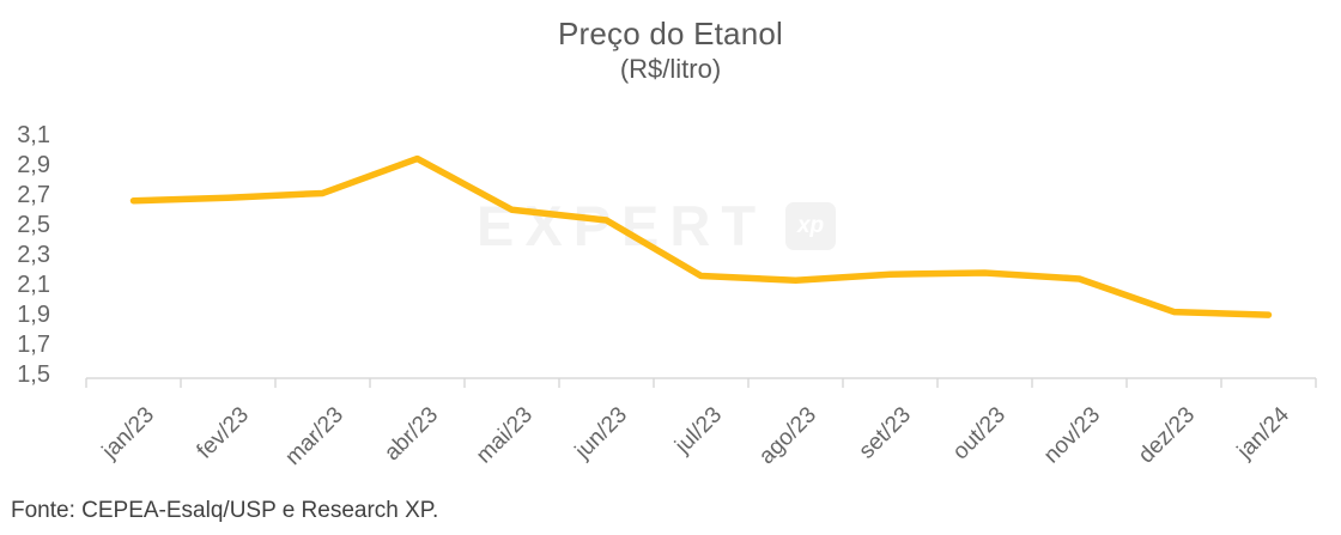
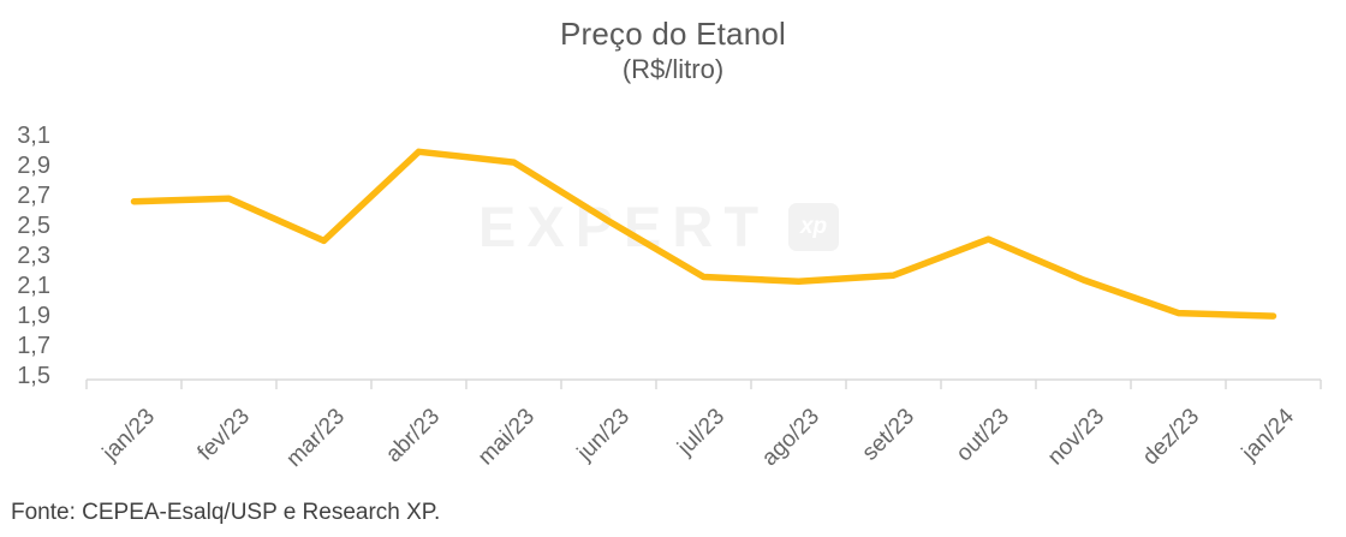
mar/23: 2,71 -> 2,40
abr/23: 2,94 -> 2,99
mai/23: 2,60 -> 2,92
out/23: 2,18 -> 2,41
